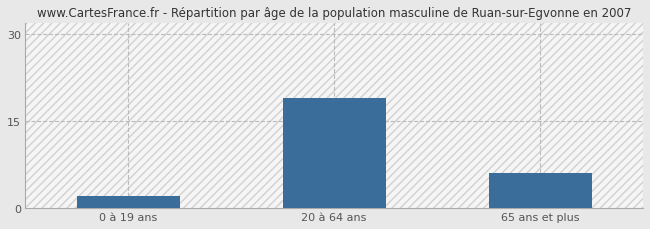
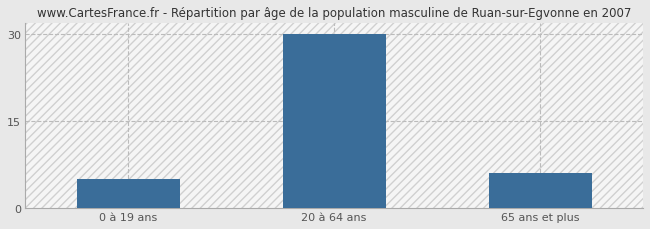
0 à 19 ans: 2 -> 5
20 à 64 ans: 19 -> 30
